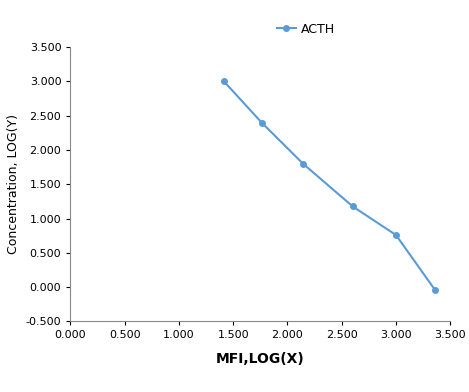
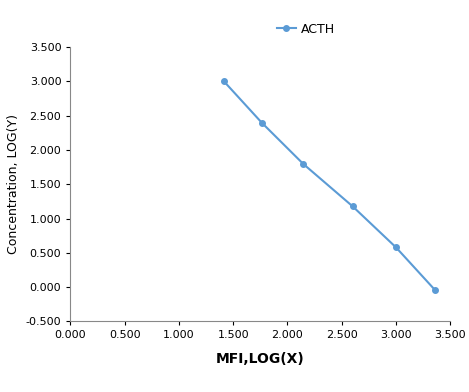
3.000: 0.76 -> 0.58
